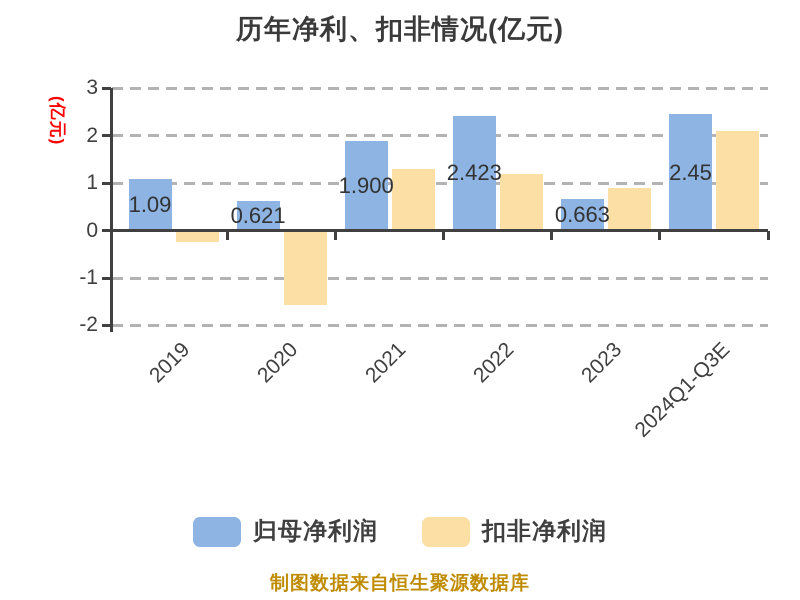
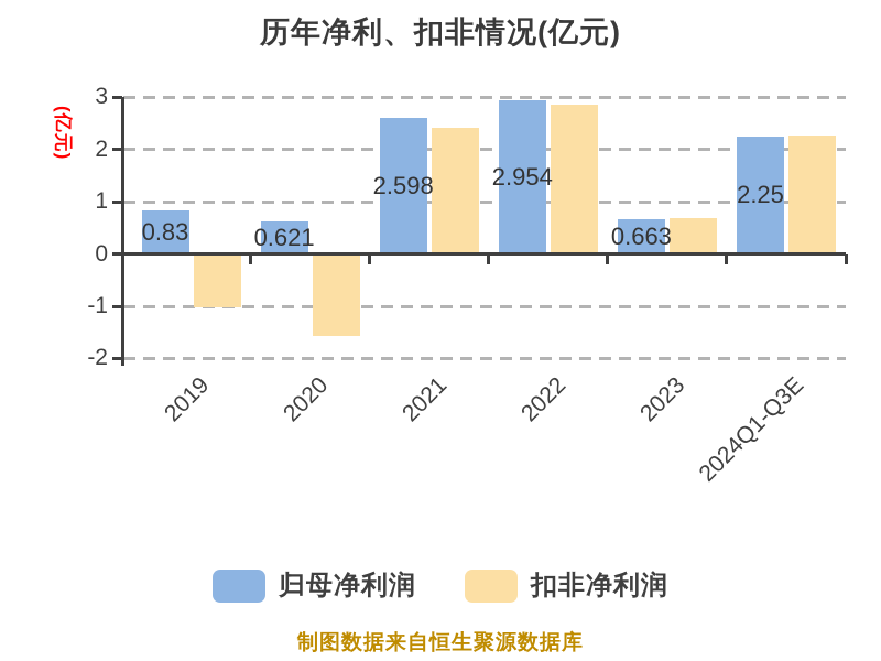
归母净利润/2019: 1.09 -> 0.83
扣非净利润/2019: -0.2 -> -1.0
归母净利润/2021: 1.900 -> 2.598
扣非净利润/2021: 1.3 -> 2.4
归母净利润/2022: 2.423 -> 2.954
扣非净利润/2022: 1.2 -> 2.9
扣非净利润/2023: 0.9 -> 0.7
归母净利润/2024Q1-Q3E: 2.45 -> 2.25
扣非净利润/2024Q1-Q3E: 2.1 -> 2.3
